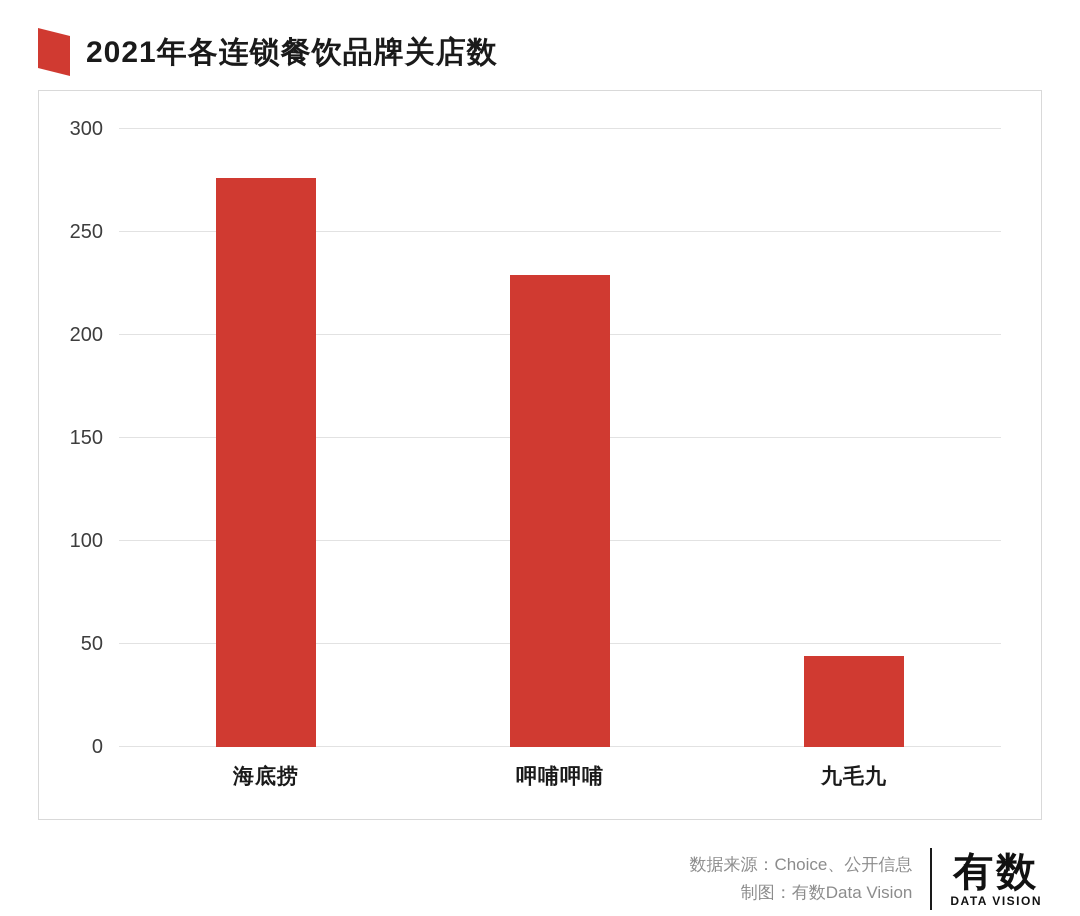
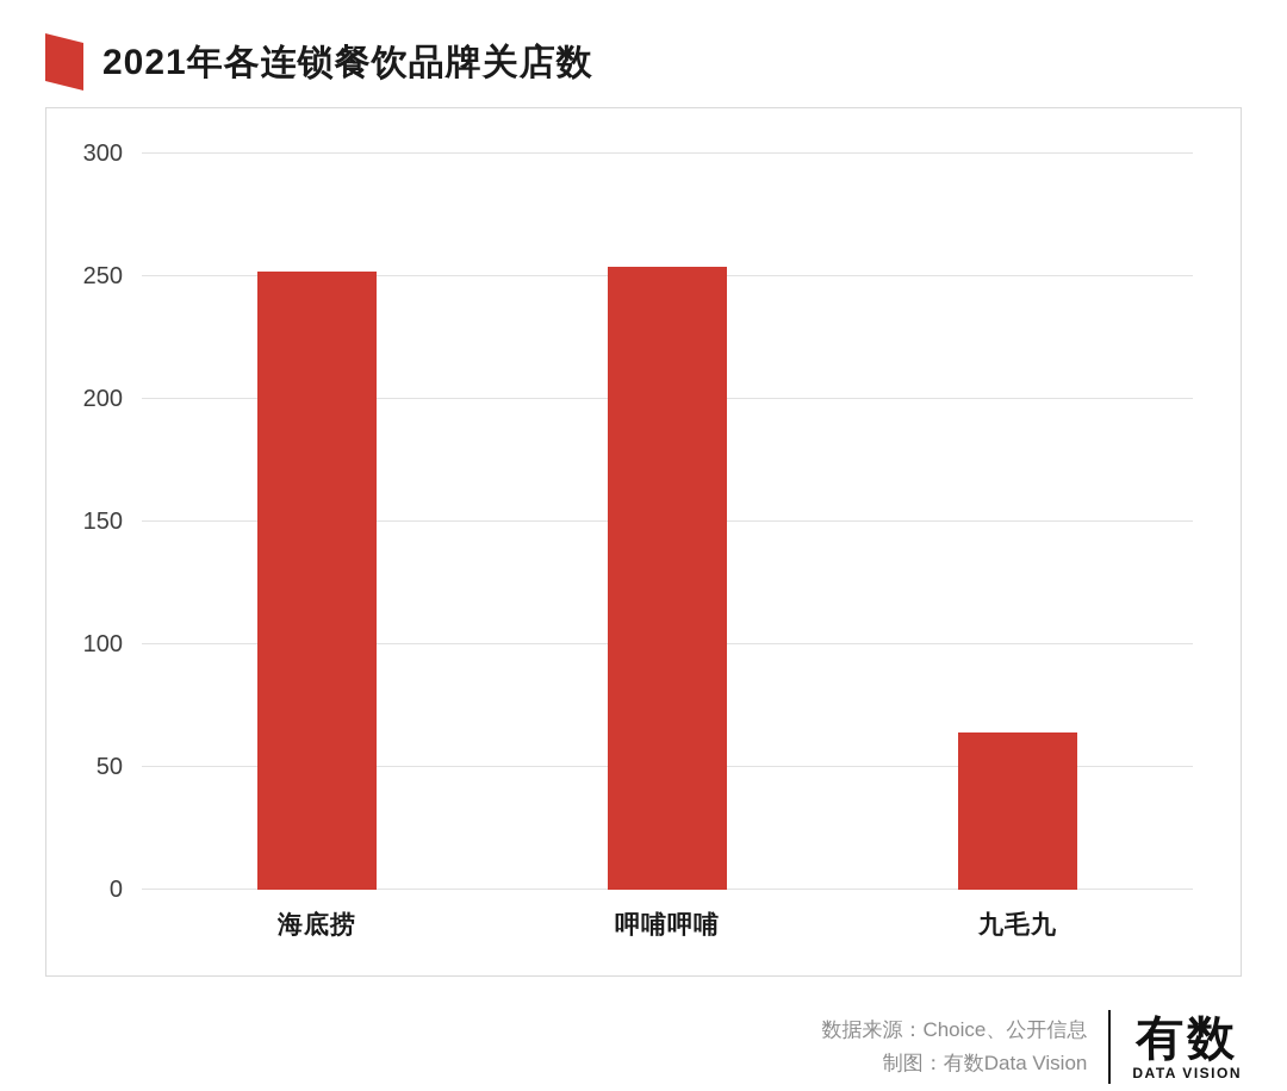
海底捞: 276 -> 252
呷哺呷哺: 229 -> 254
九毛九: 44 -> 64
